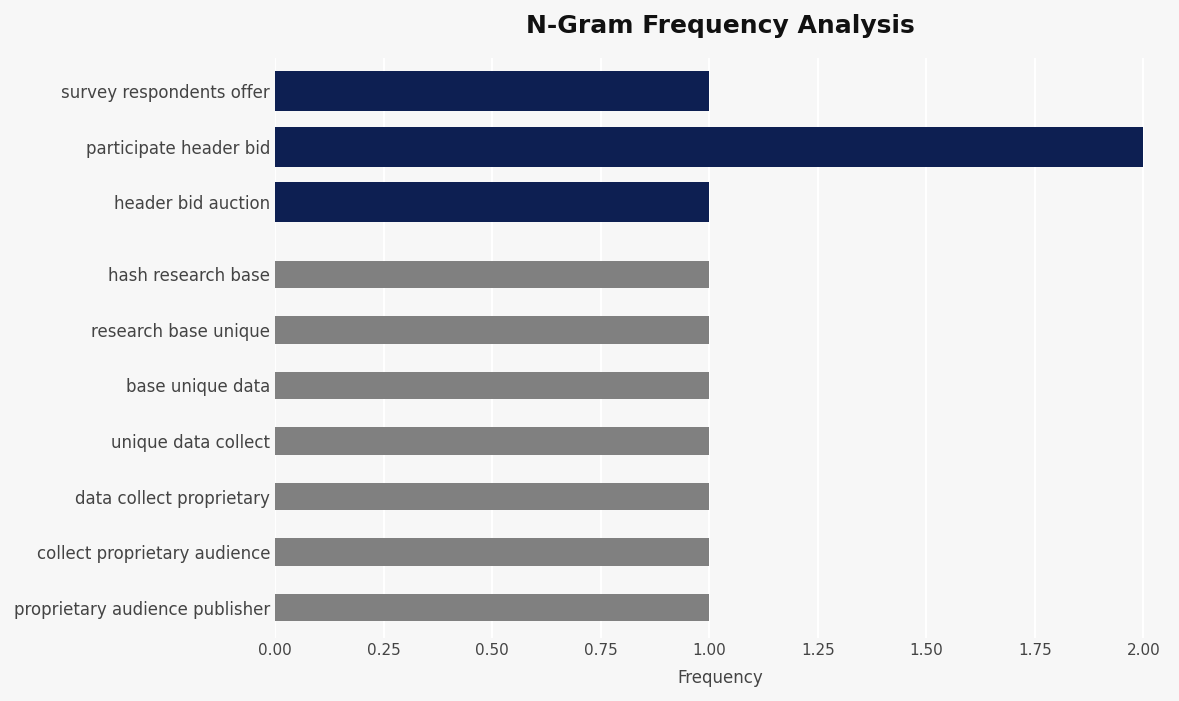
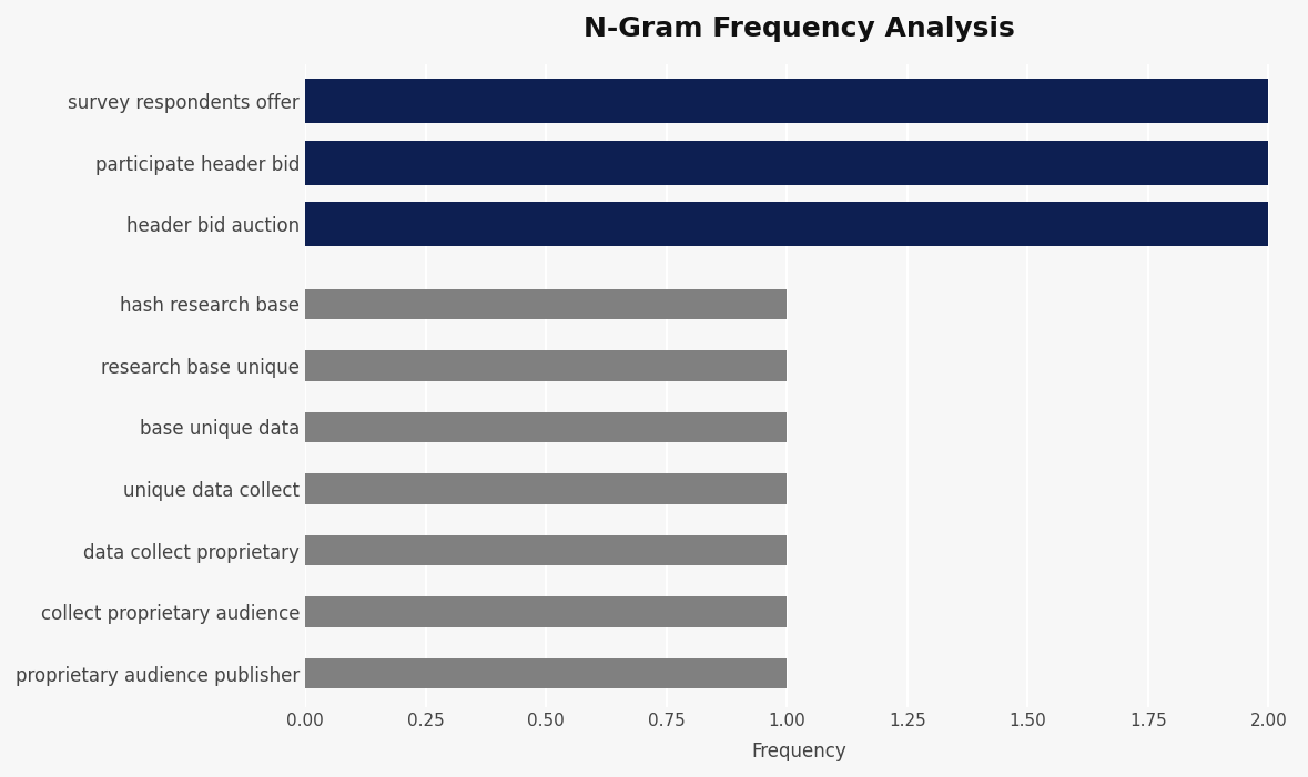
survey respondents offer: 1 -> 2
header bid auction: 1 -> 2
